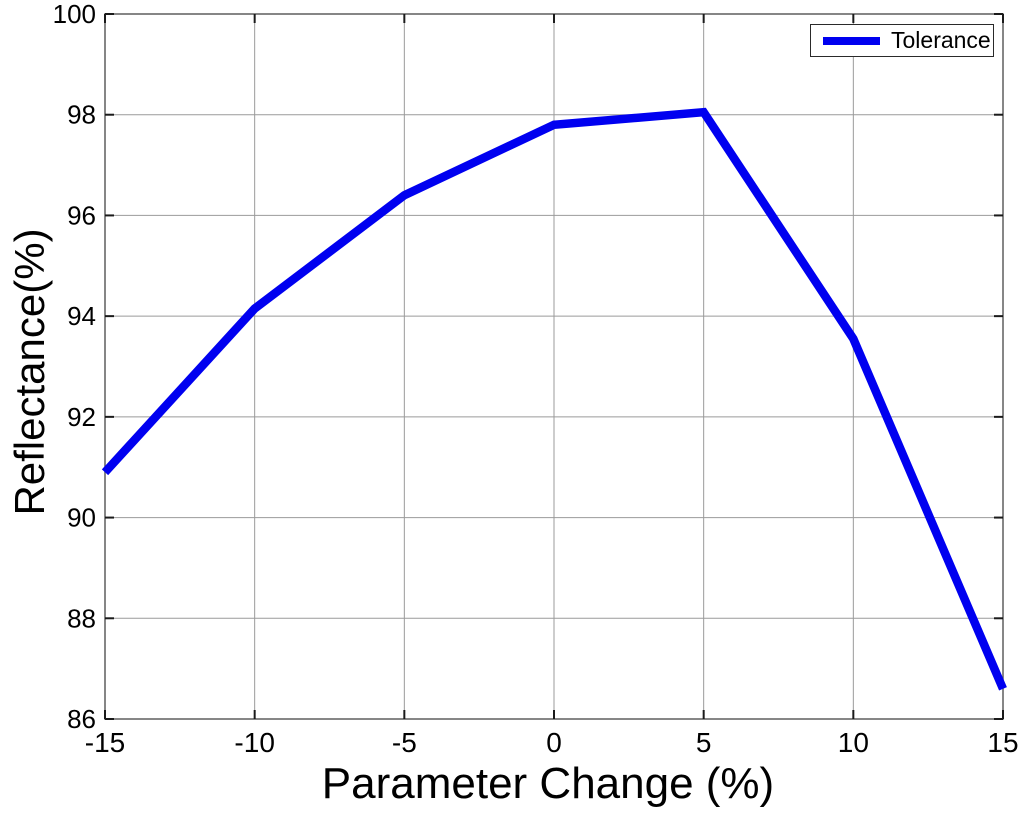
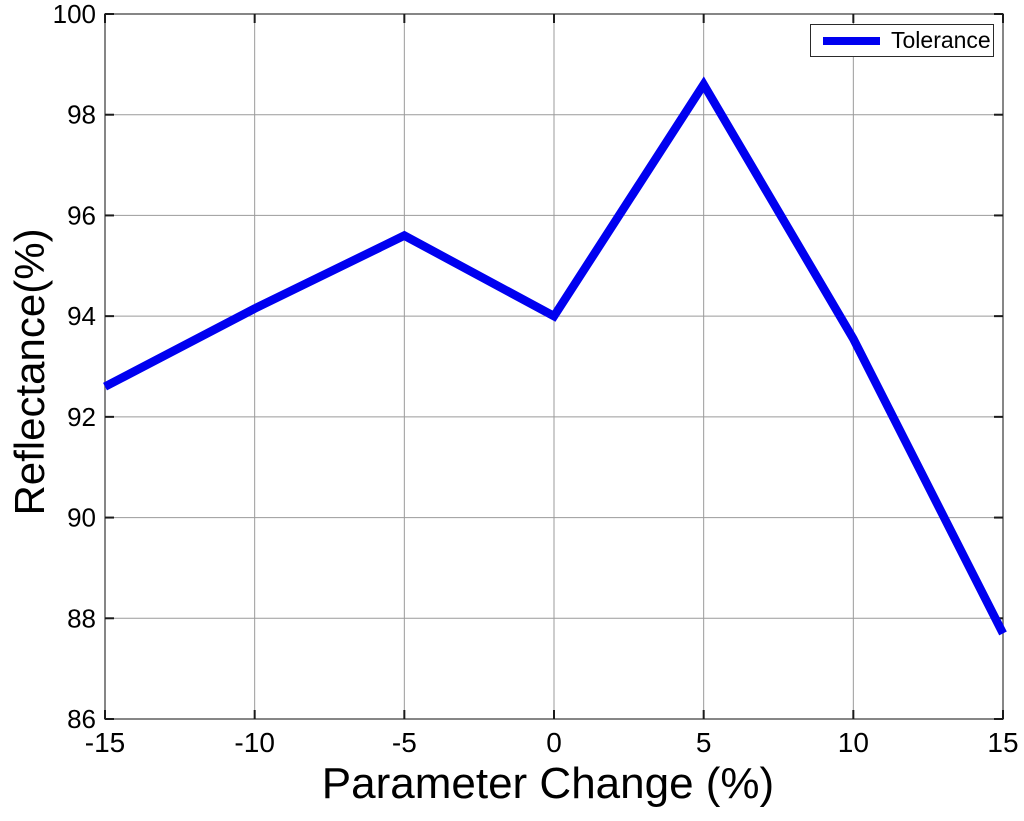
-15: 90.9 -> 92.6
-5: 96.4 -> 95.6
0: 97.8 -> 94.0
5: 98.0 -> 98.6
15: 86.6 -> 87.7
